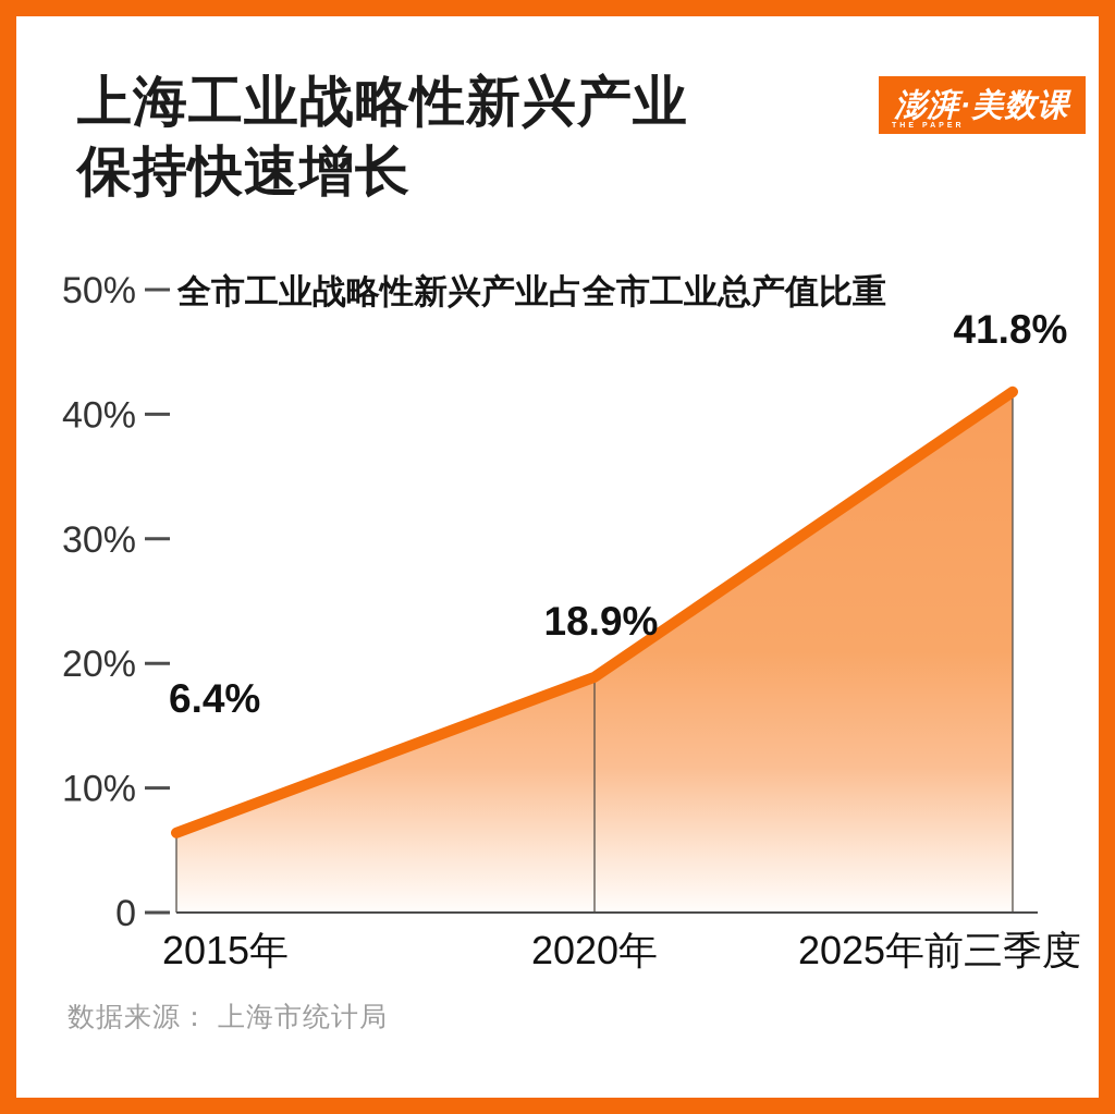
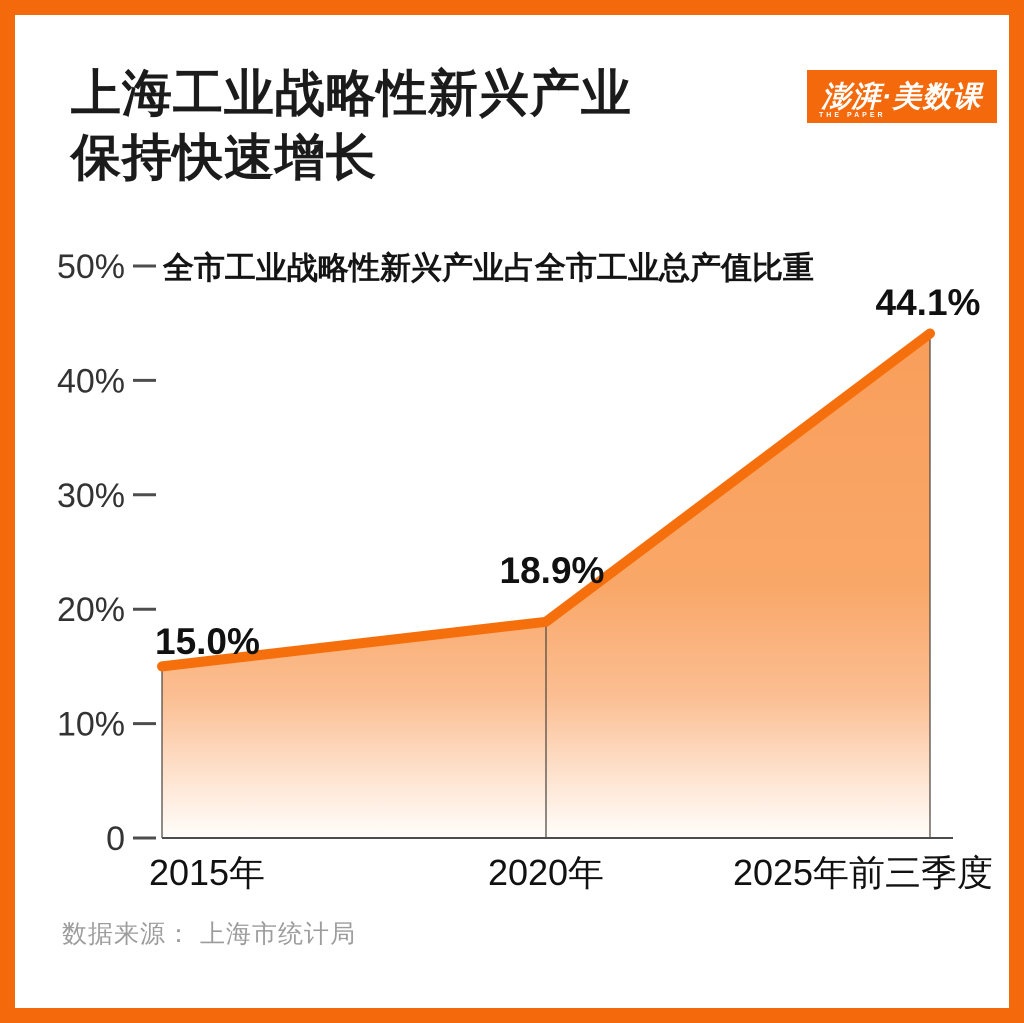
2015年: 6.4% -> 15.0%
2025年前三季度: 41.8% -> 44.1%
